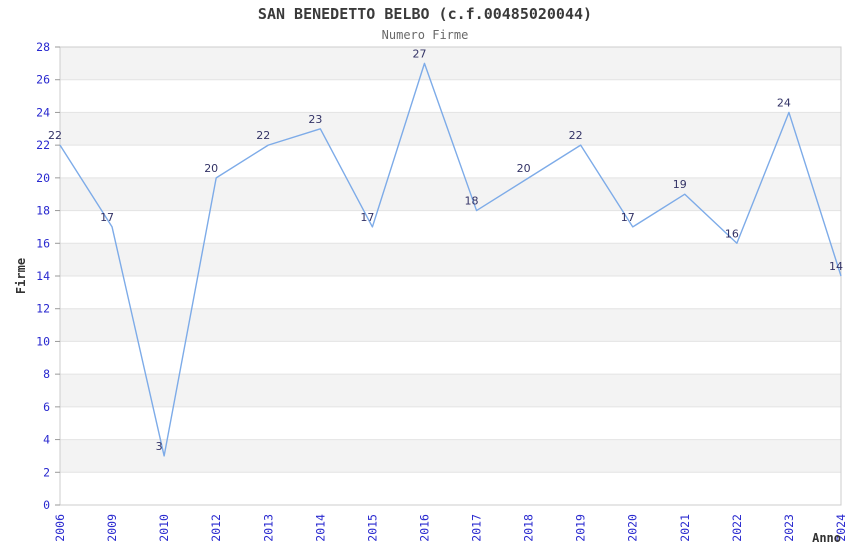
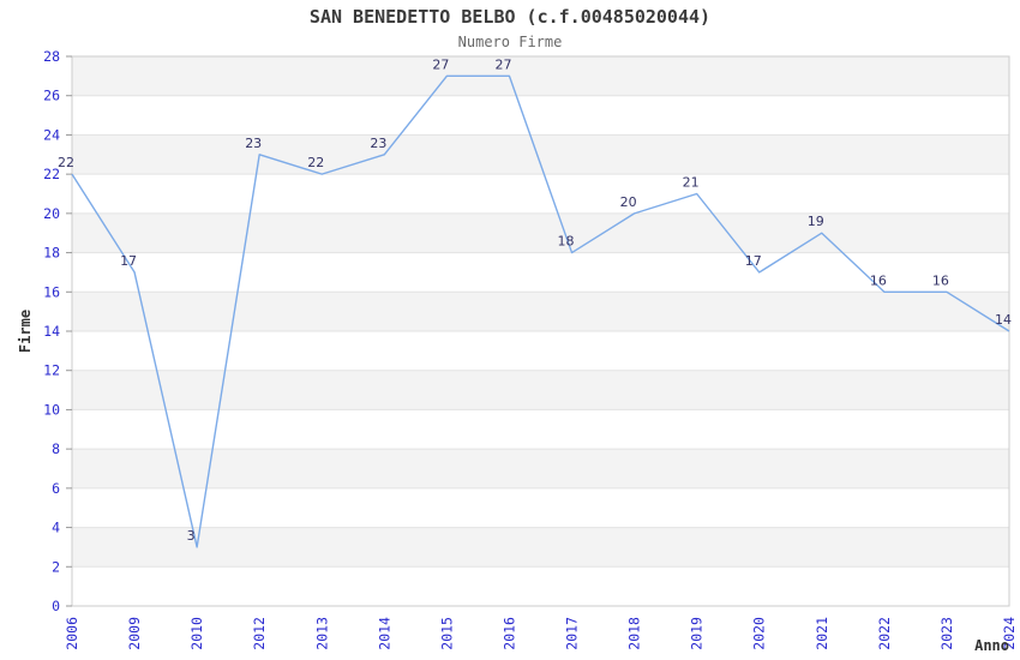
2012: 20 -> 23
2015: 17 -> 27
2019: 22 -> 21
2023: 24 -> 16
